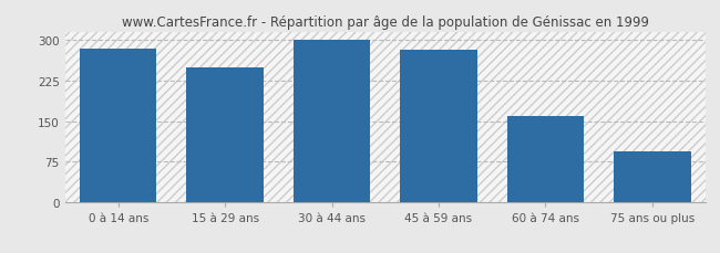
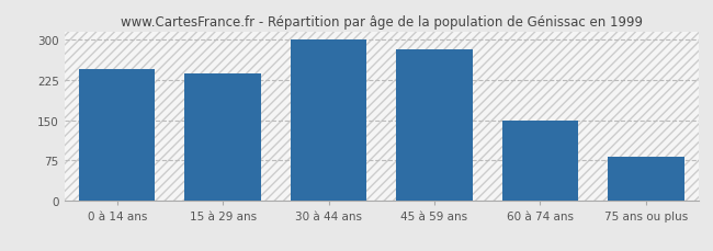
0 à 14 ans: 285 -> 245
15 à 29 ans: 250 -> 237
60 à 74 ans: 160 -> 149
75 ans ou plus: 95 -> 82
